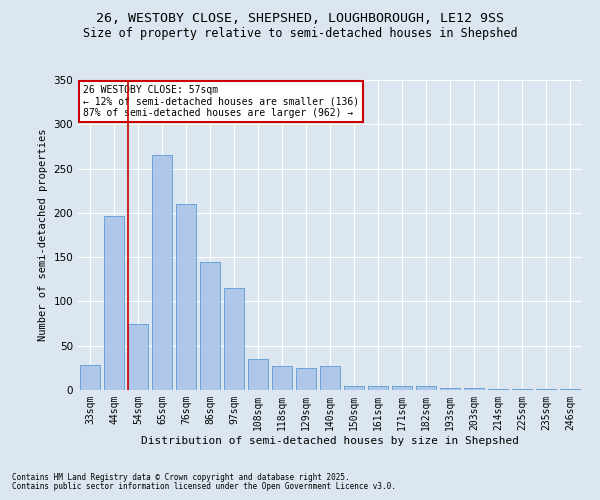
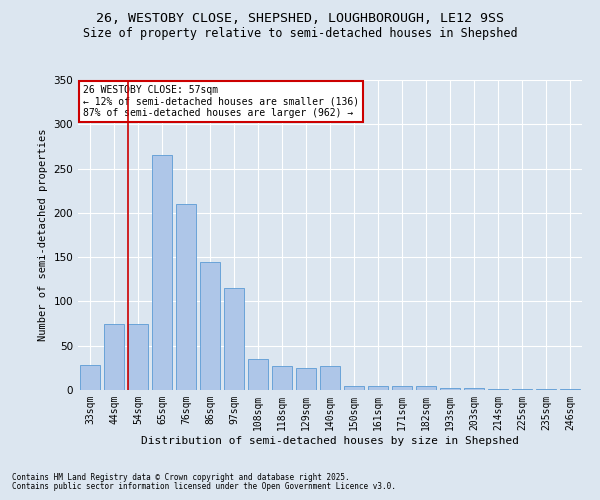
44sqm: 196 -> 75
